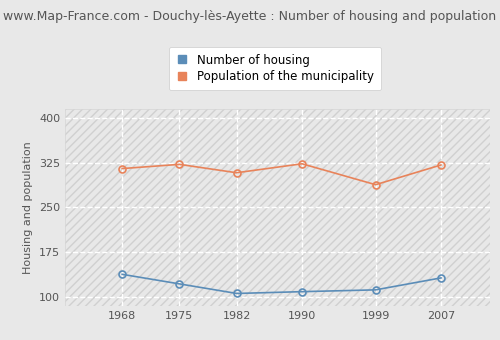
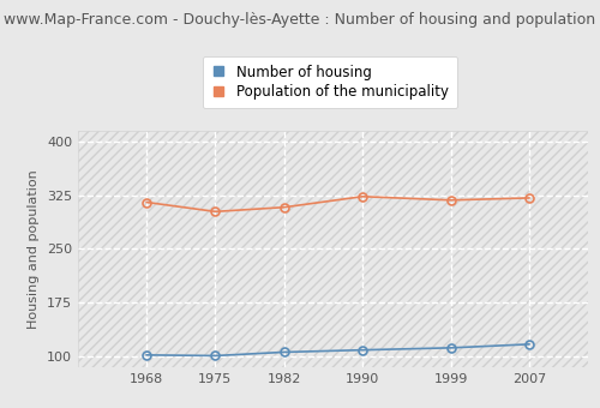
Number of housing/1968: 138 -> 102
Number of housing/1975: 122 -> 101
Population of the municipality/1975: 322 -> 302
Population of the municipality/1999: 288 -> 318
Number of housing/2007: 132 -> 117
